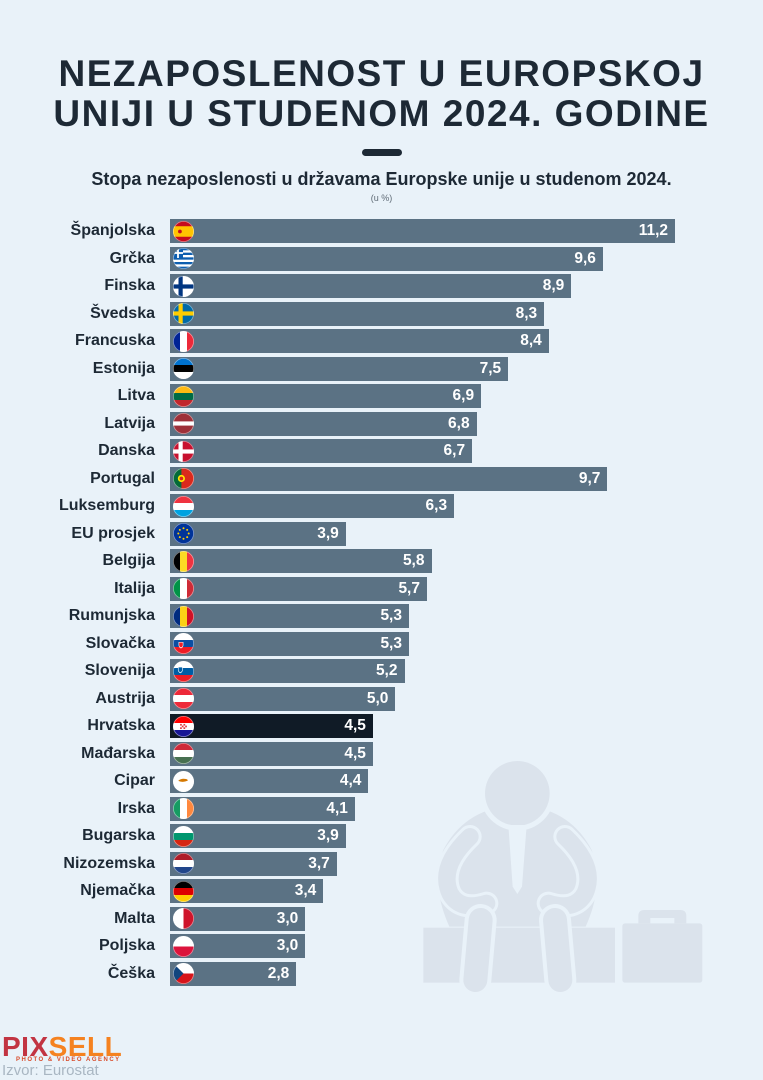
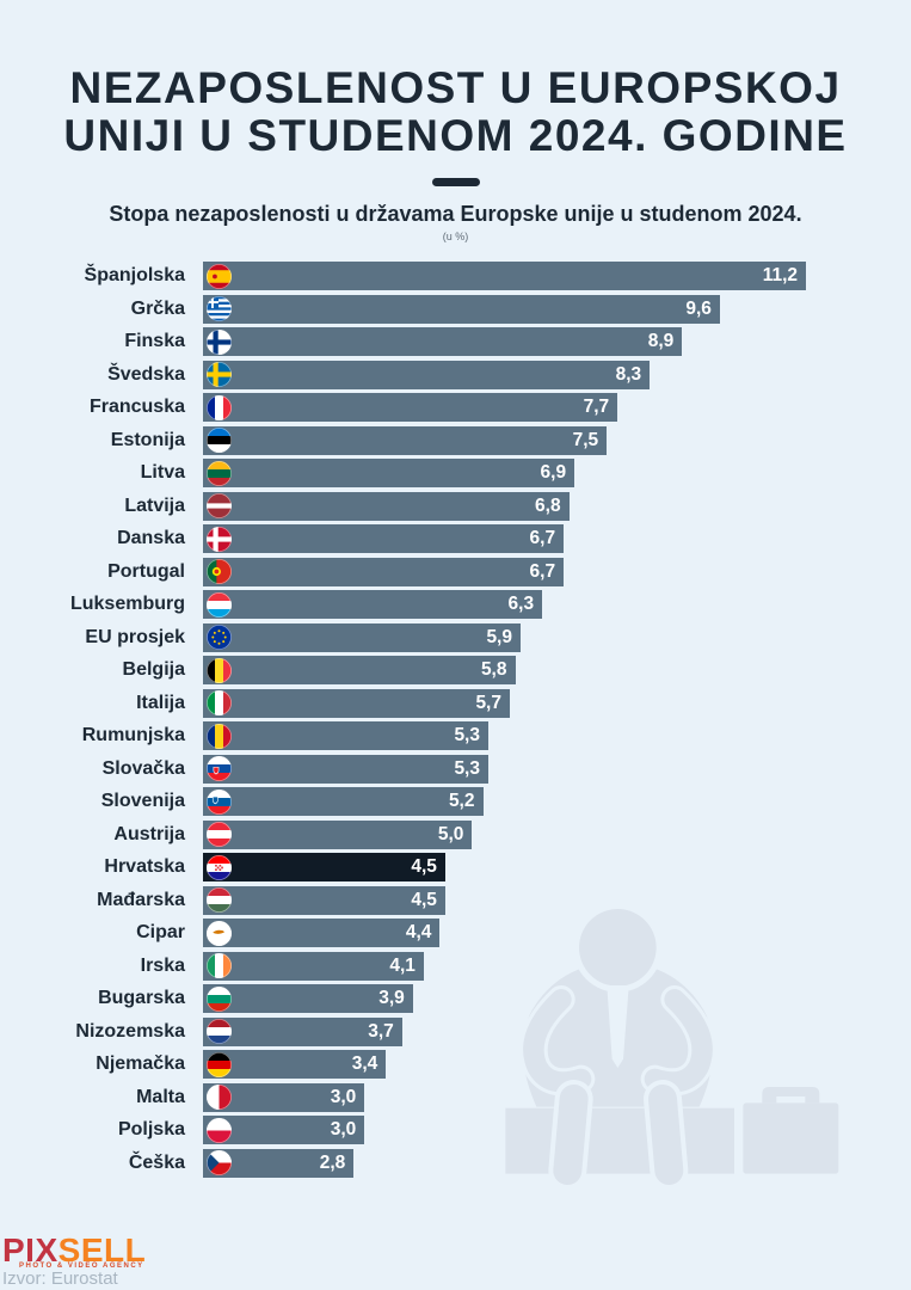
Francuska: 8,4 -> 7,7
Portugal: 9,7 -> 6,7
EU prosjek: 3,9 -> 5,9
